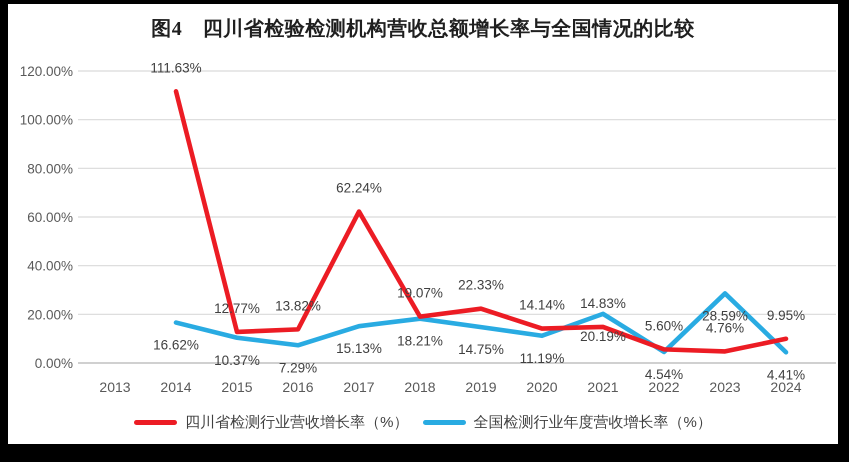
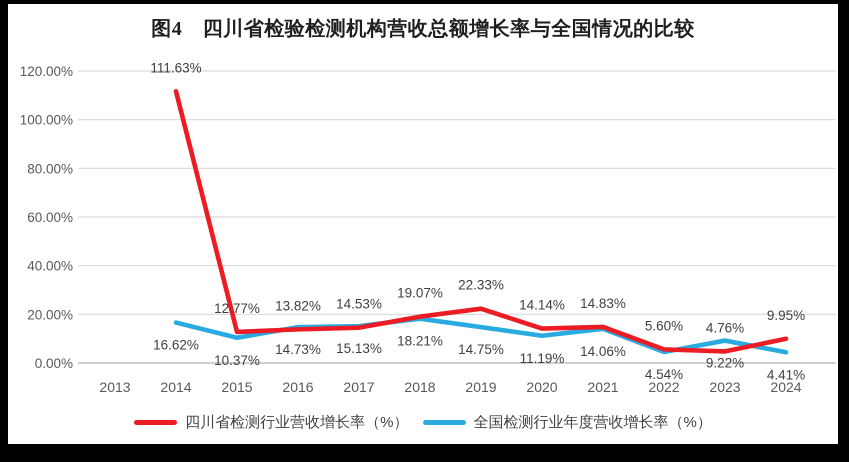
全国检测行业年度营收增长率（%）/2016: 7.29% -> 14.73%
四川省检测行业营收增长率（%）/2017: 62.24% -> 14.53%
全国检测行业年度营收增长率（%）/2021: 20.19% -> 14.06%
全国检测行业年度营收增长率（%）/2023: 28.59% -> 9.22%
